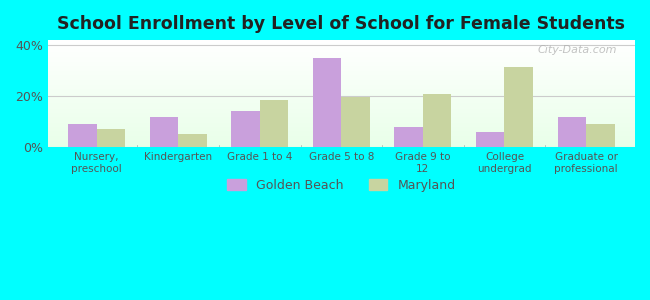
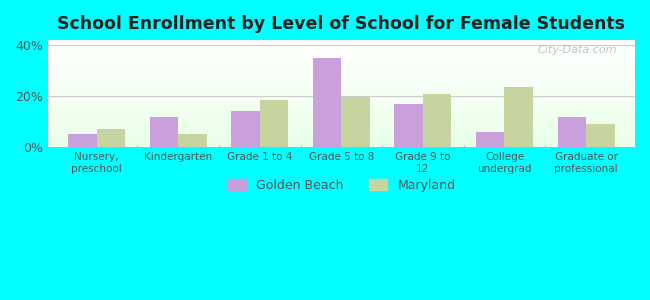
Golden Beach/Nursery, preschool: 9% -> 5%
Golden Beach/Grade 9 to 12: 8% -> 17%
Maryland/College undergrad: 31.5% -> 23.5%
